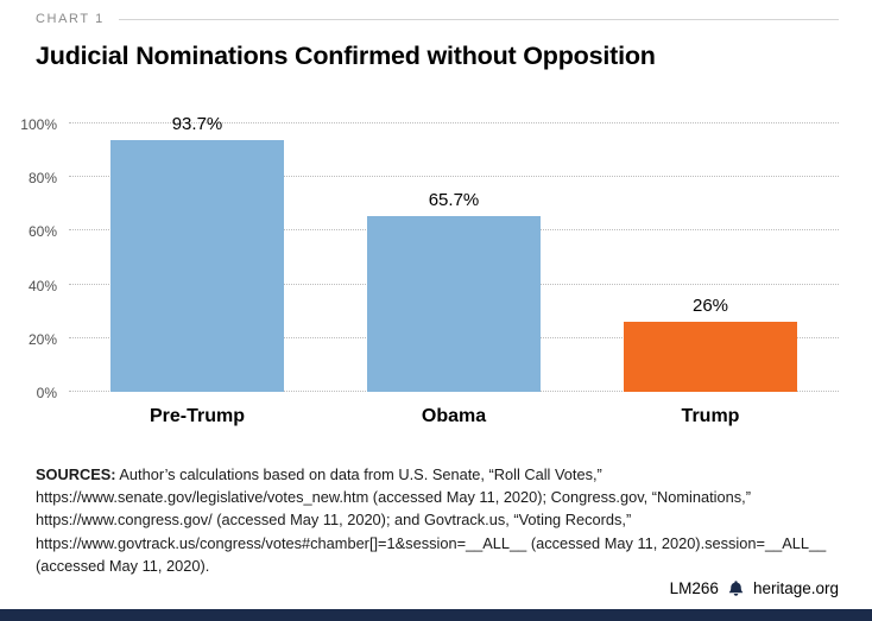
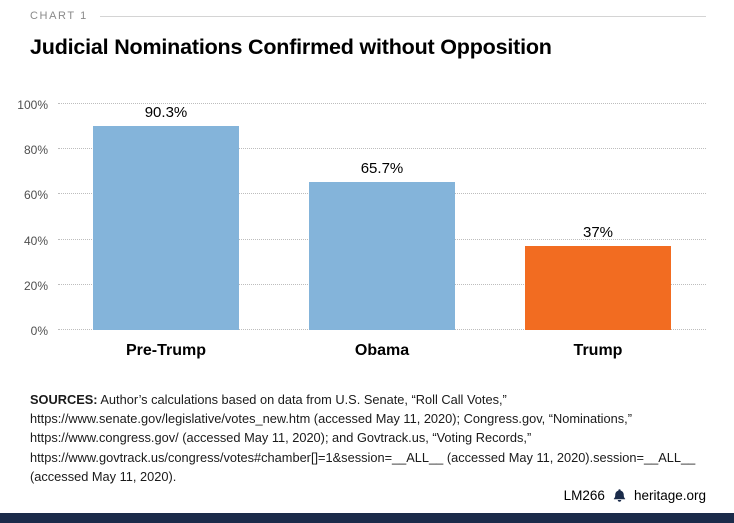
Pre-Trump: 93.7% -> 90.3%
Trump: 26% -> 37%
